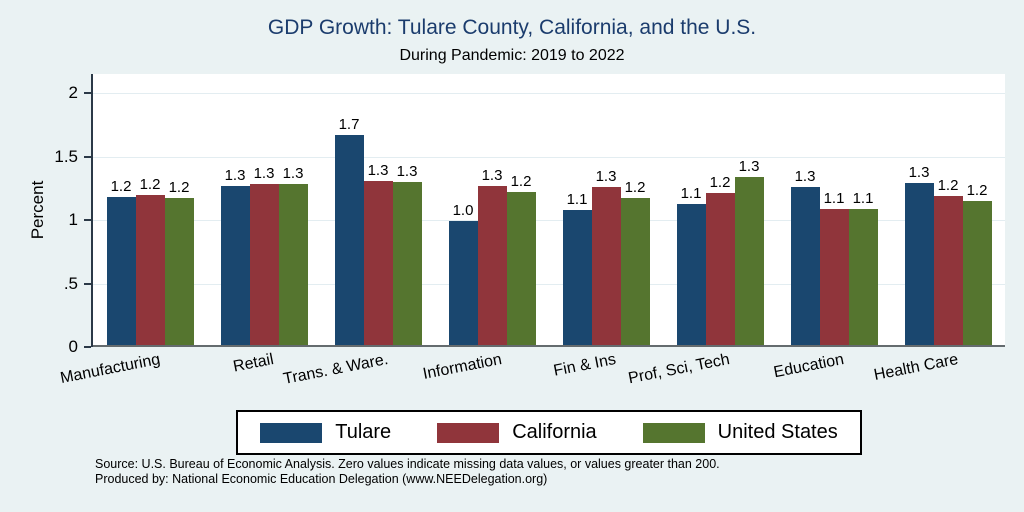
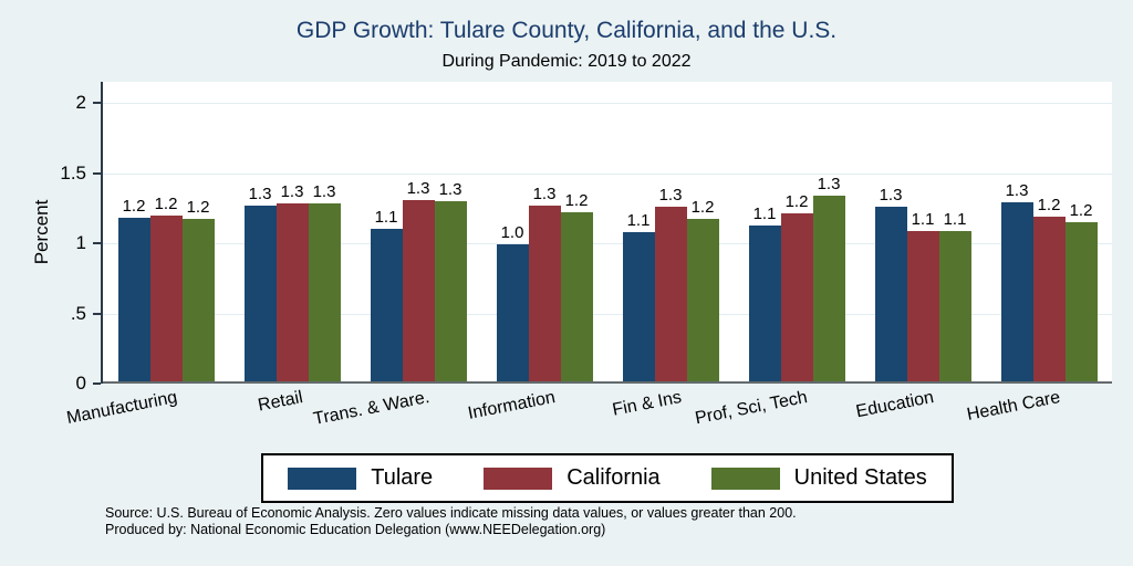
Tulare/Trans. & Ware.: 1.7 -> 1.1
